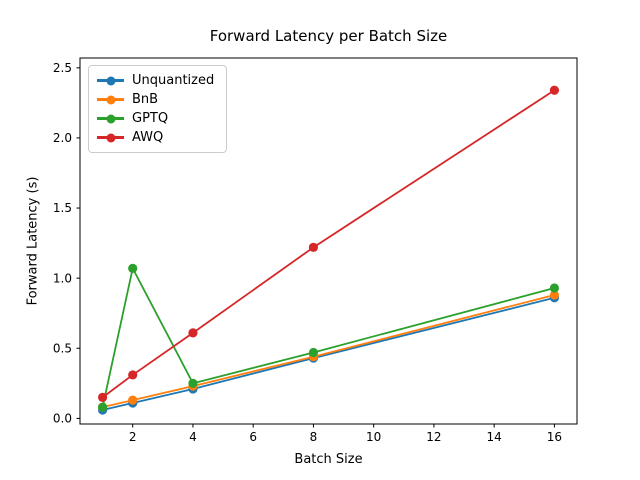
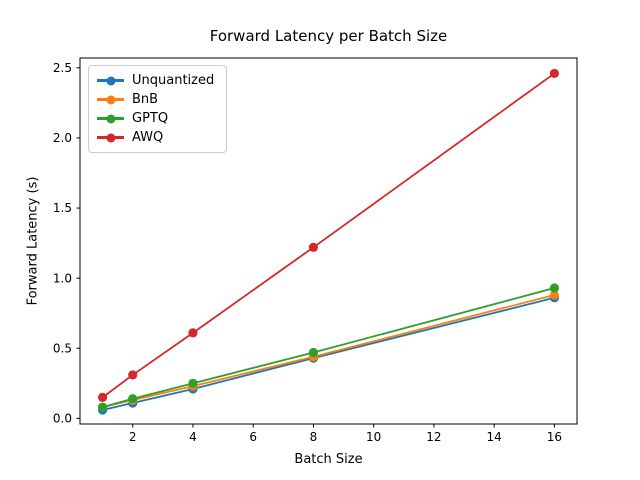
GPTQ/2: 1.07 -> 0.14
AWQ/16: 2.34 -> 2.46
